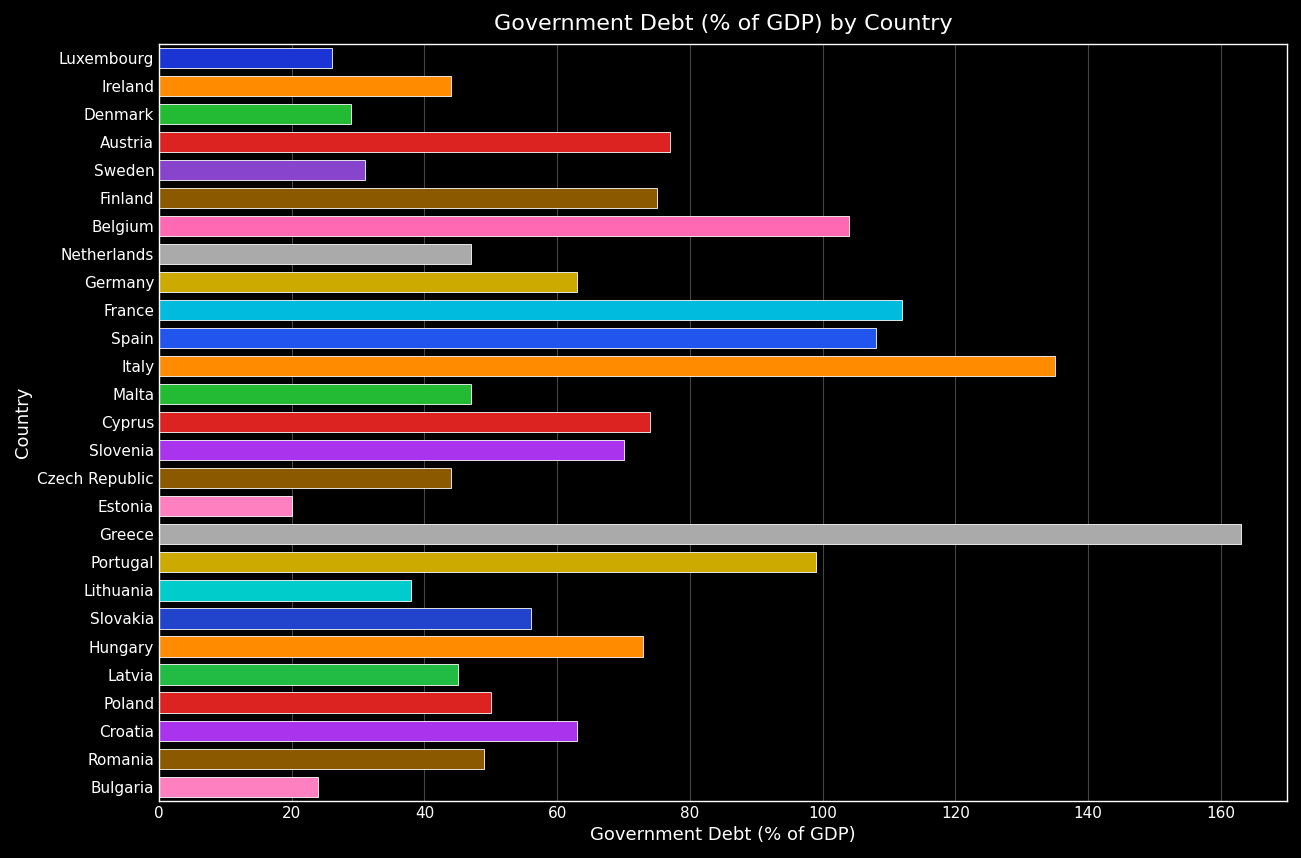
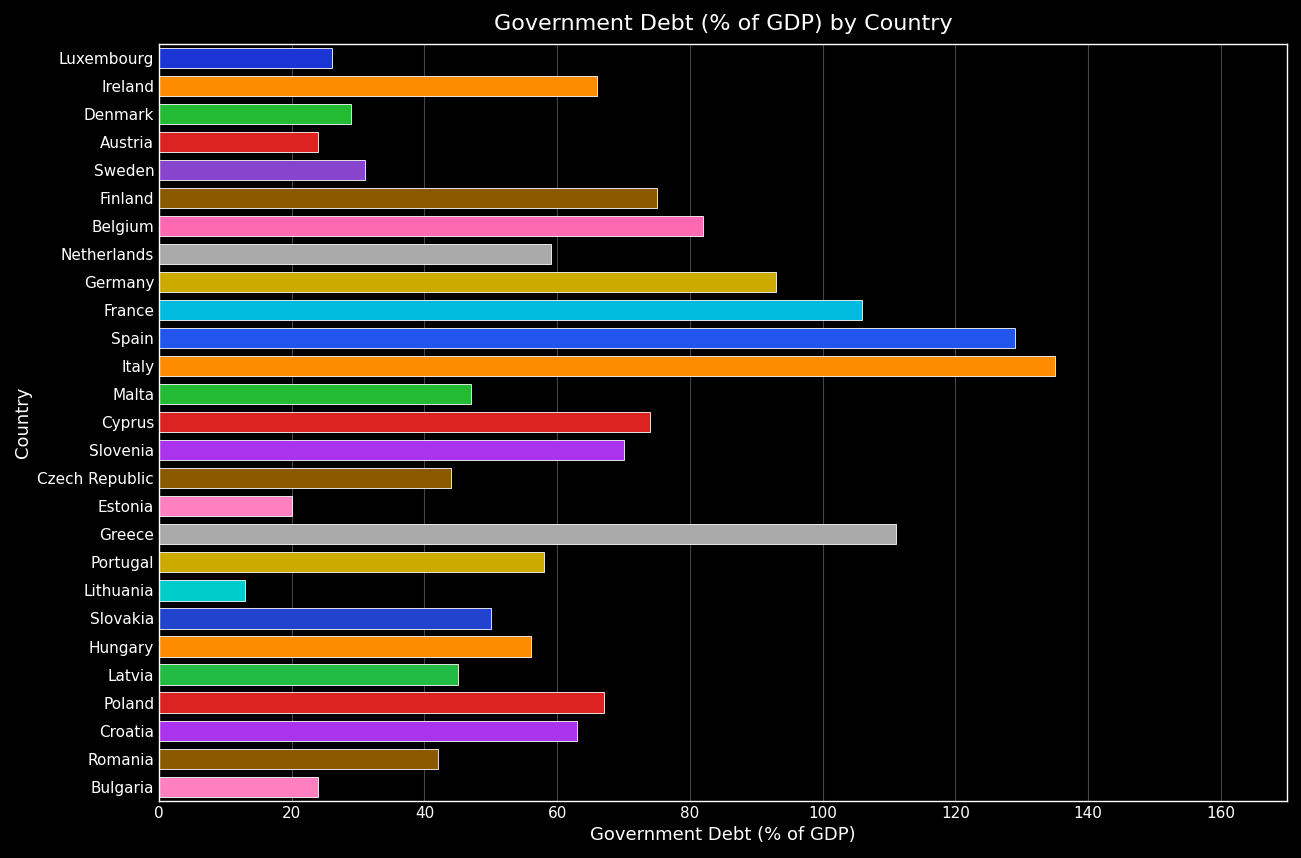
Ireland: 44 -> 66
Austria: 77 -> 24
Belgium: 104 -> 82
Netherlands: 47 -> 59
Germany: 63 -> 93
France: 112 -> 106
Spain: 108 -> 129
Greece: 163 -> 111
Portugal: 99 -> 58
Lithuania: 38 -> 13
Slovakia: 56 -> 50
Hungary: 73 -> 56
Poland: 50 -> 67
Romania: 49 -> 42
